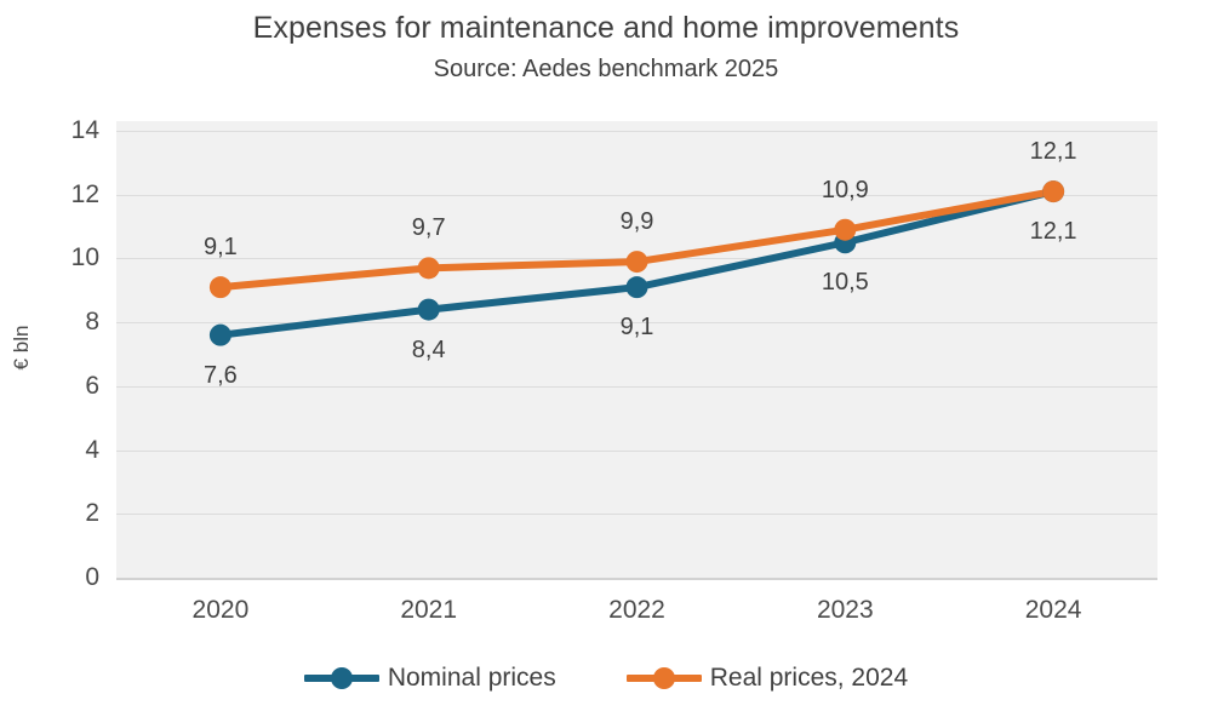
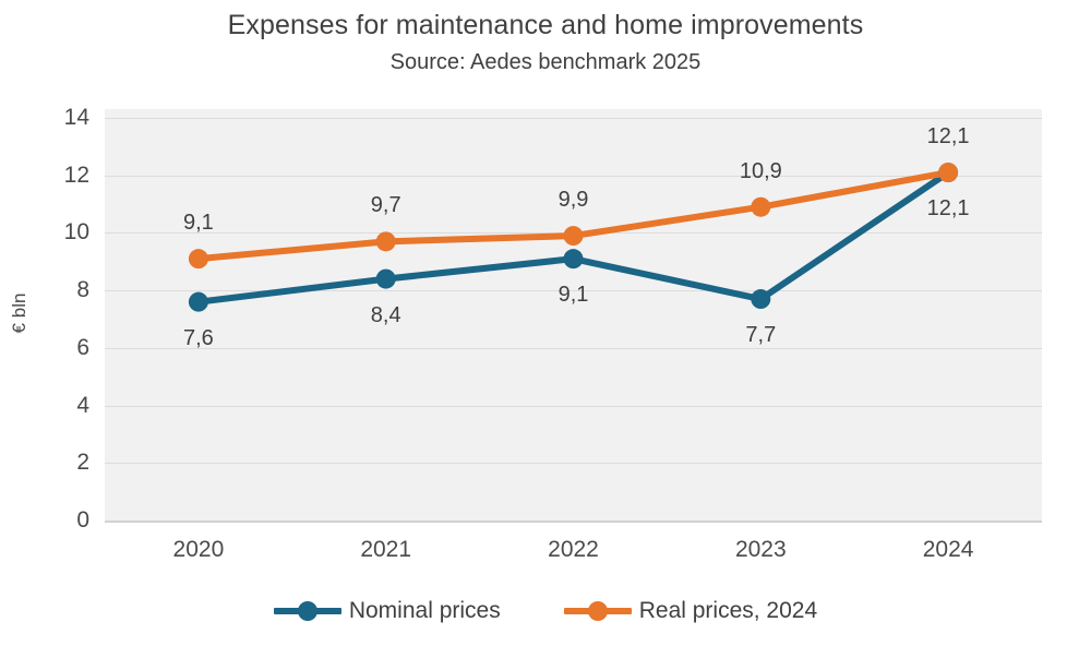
Nominal prices/2023: 10,5 -> 7,7
